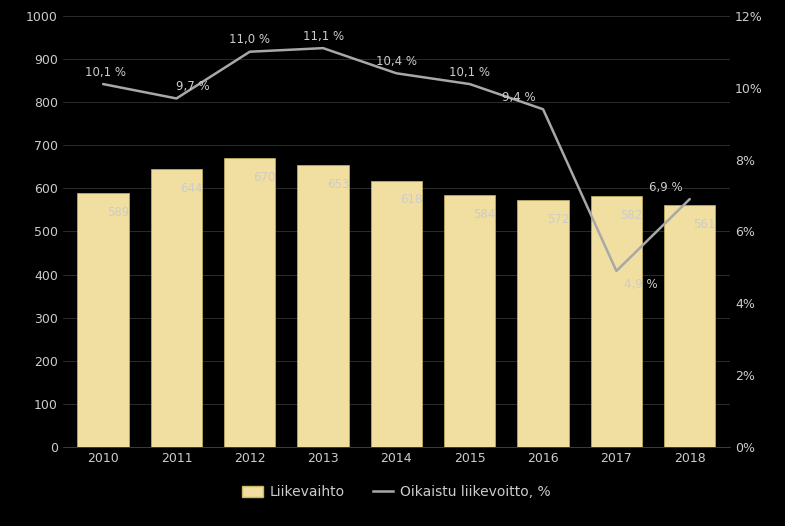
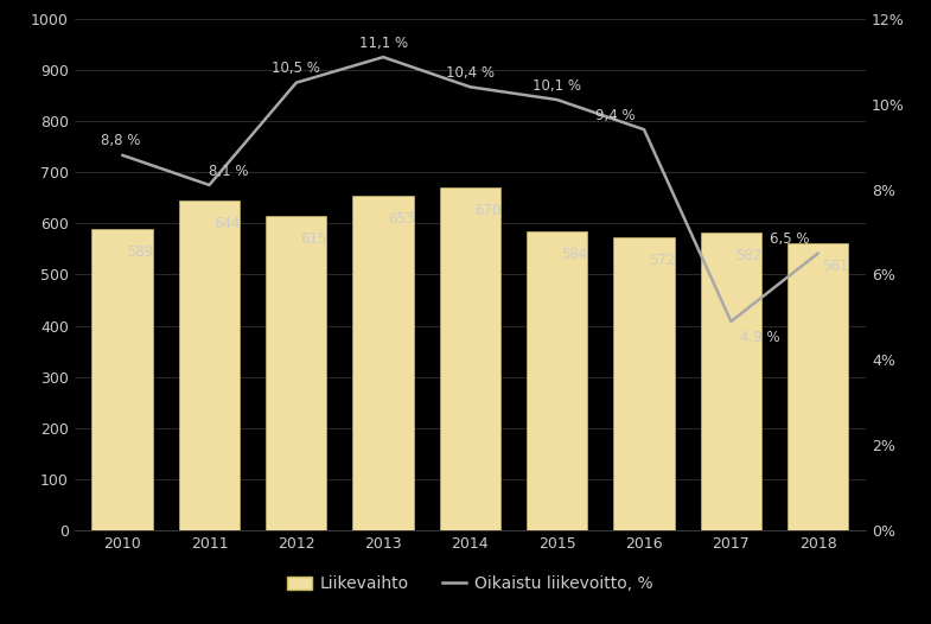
Oikaistu liikevoitto, %/2010: 10,1 -> 8,8
Oikaistu liikevoitto, %/2011: 9,7 -> 8,1
Liikevaihto/2012: 670 -> 615
Oikaistu liikevoitto, %/2012: 11,0 -> 10,5
Liikevaihto/2014: 618 -> 670
Oikaistu liikevoitto, %/2018: 6,9 -> 6,5
